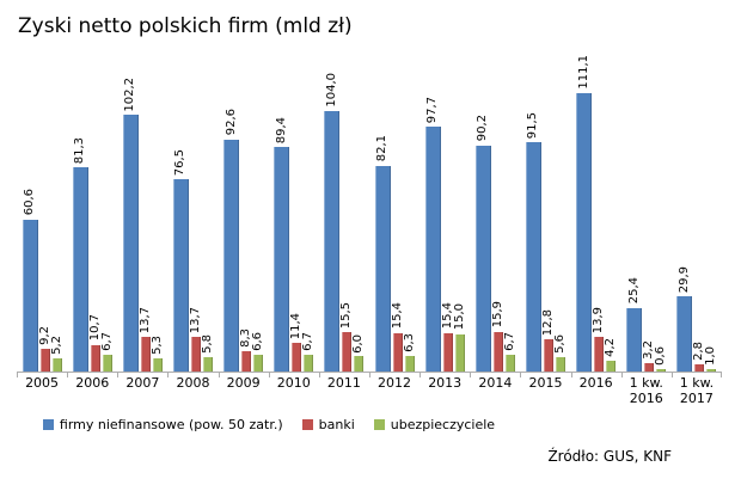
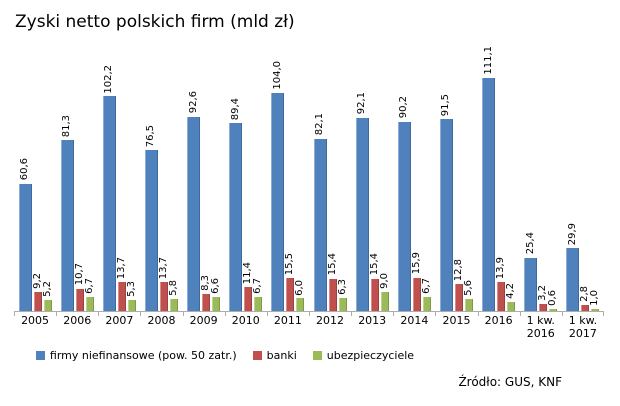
firmy niefinansowe (pow. 50 zatr.)/2013: 97,7 -> 92,1
ubezpieczyciele/2013: 15,0 -> 9,0
